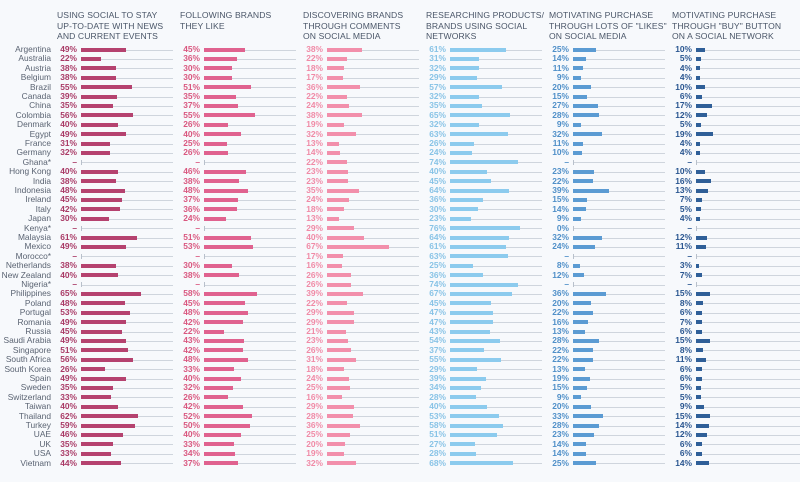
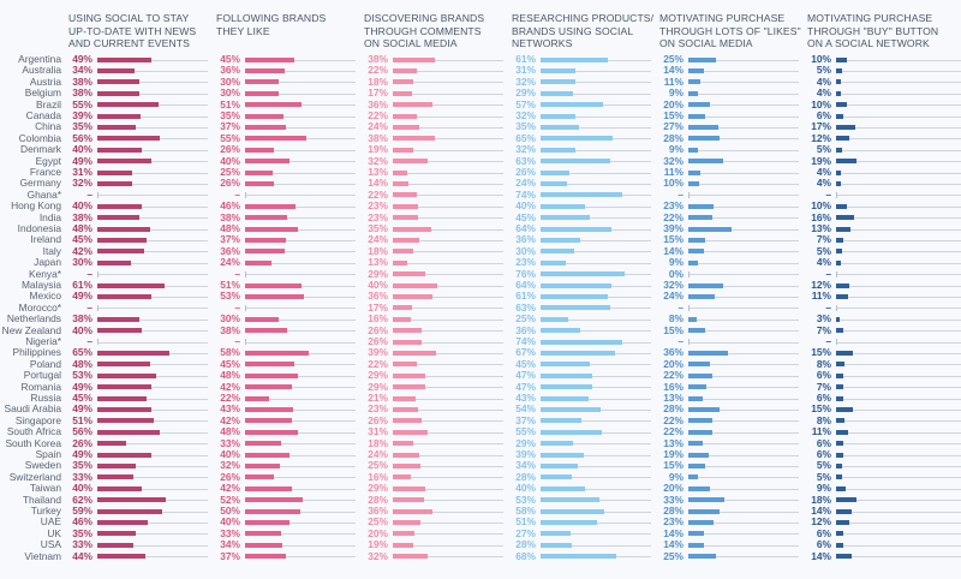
USING SOCIAL TO STAY UP-TO-DATE WITH NEWS AND CURRENT EVENTS/Australia: 22% -> 34%
DISCOVERING BRANDS THROUGH COMMENTS ON SOCIAL MEDIA/Mexico: 67% -> 36%
MOTIVATING PURCHASE THROUGH LOTS OF "LIKES" ON SOCIAL MEDIA/New Zealand: 12% -> 15%
MOTIVATING PURCHASE THROUGH "BUY" BUTTON ON A SOCIAL NETWORK/Thailand: 15% -> 18%
